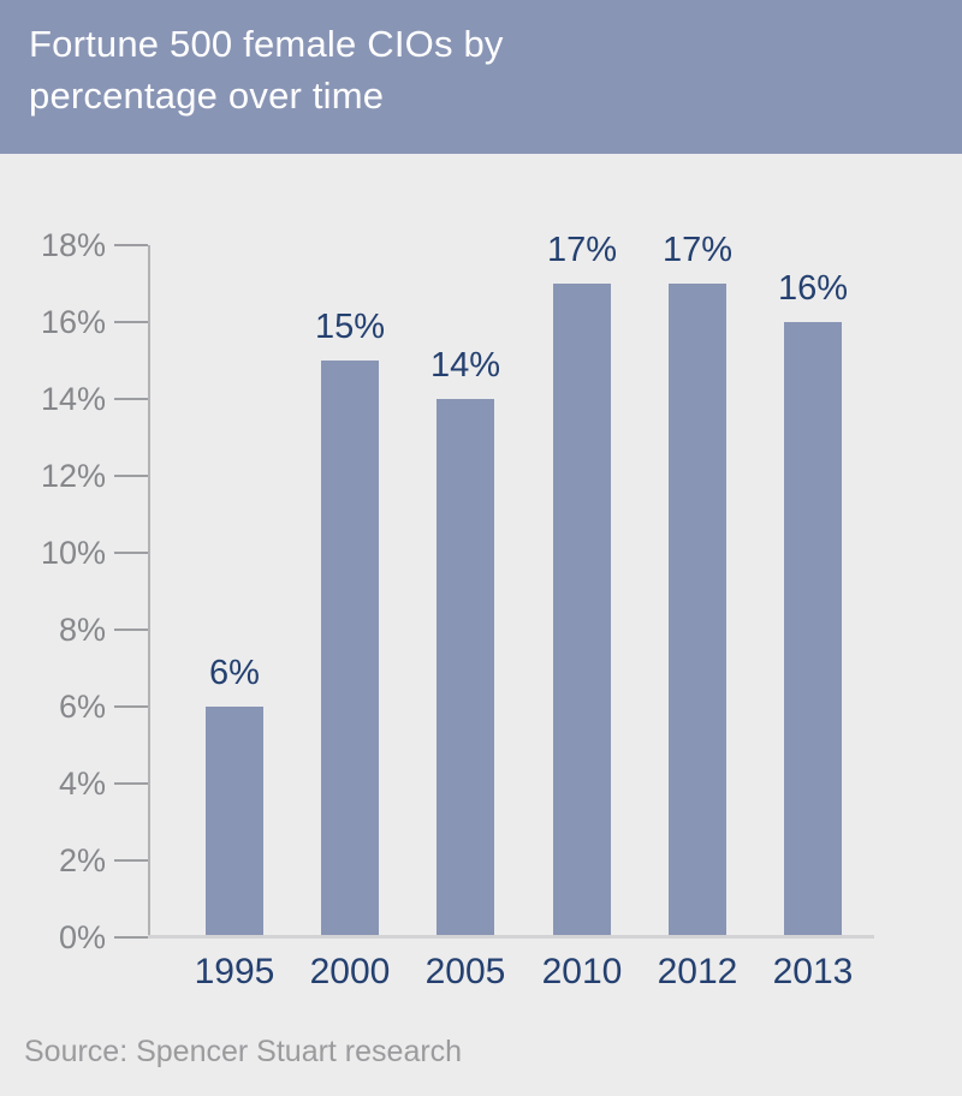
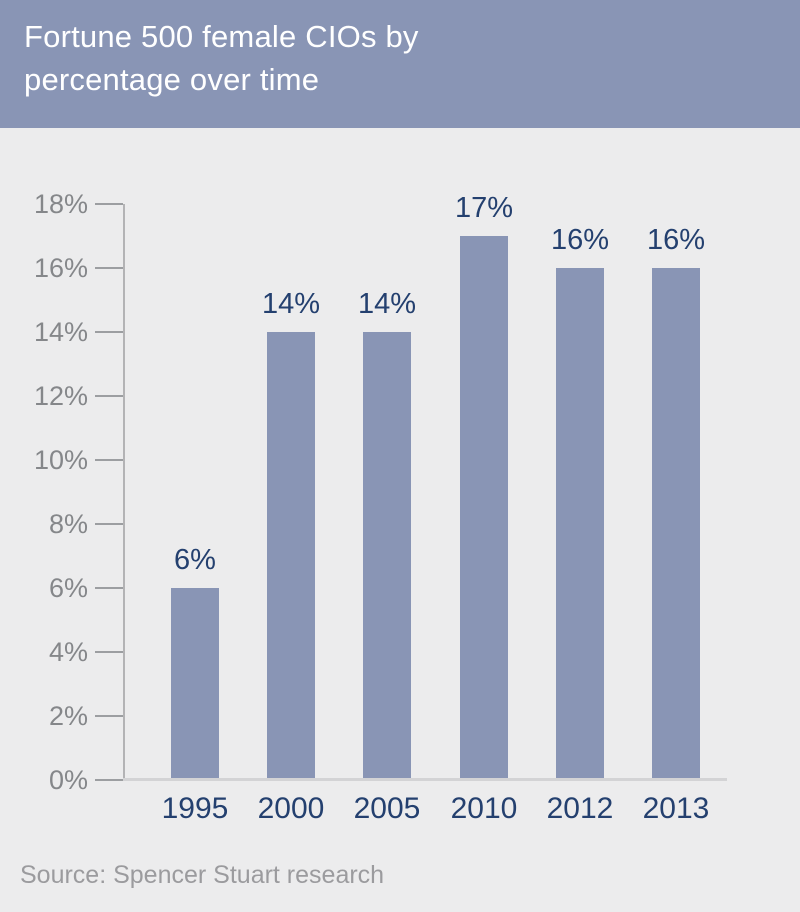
2000: 15% -> 14%
2012: 17% -> 16%
